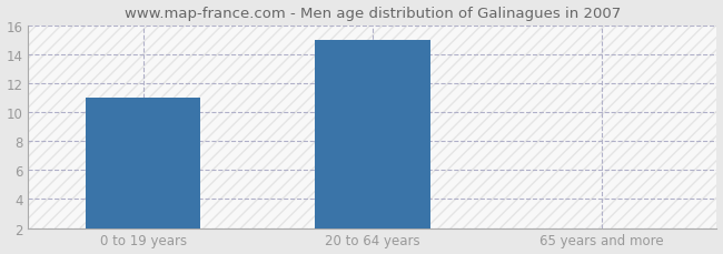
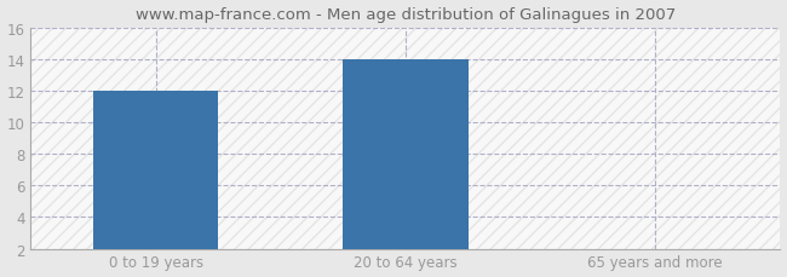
0 to 19 years: 11 -> 12
20 to 64 years: 15 -> 14
